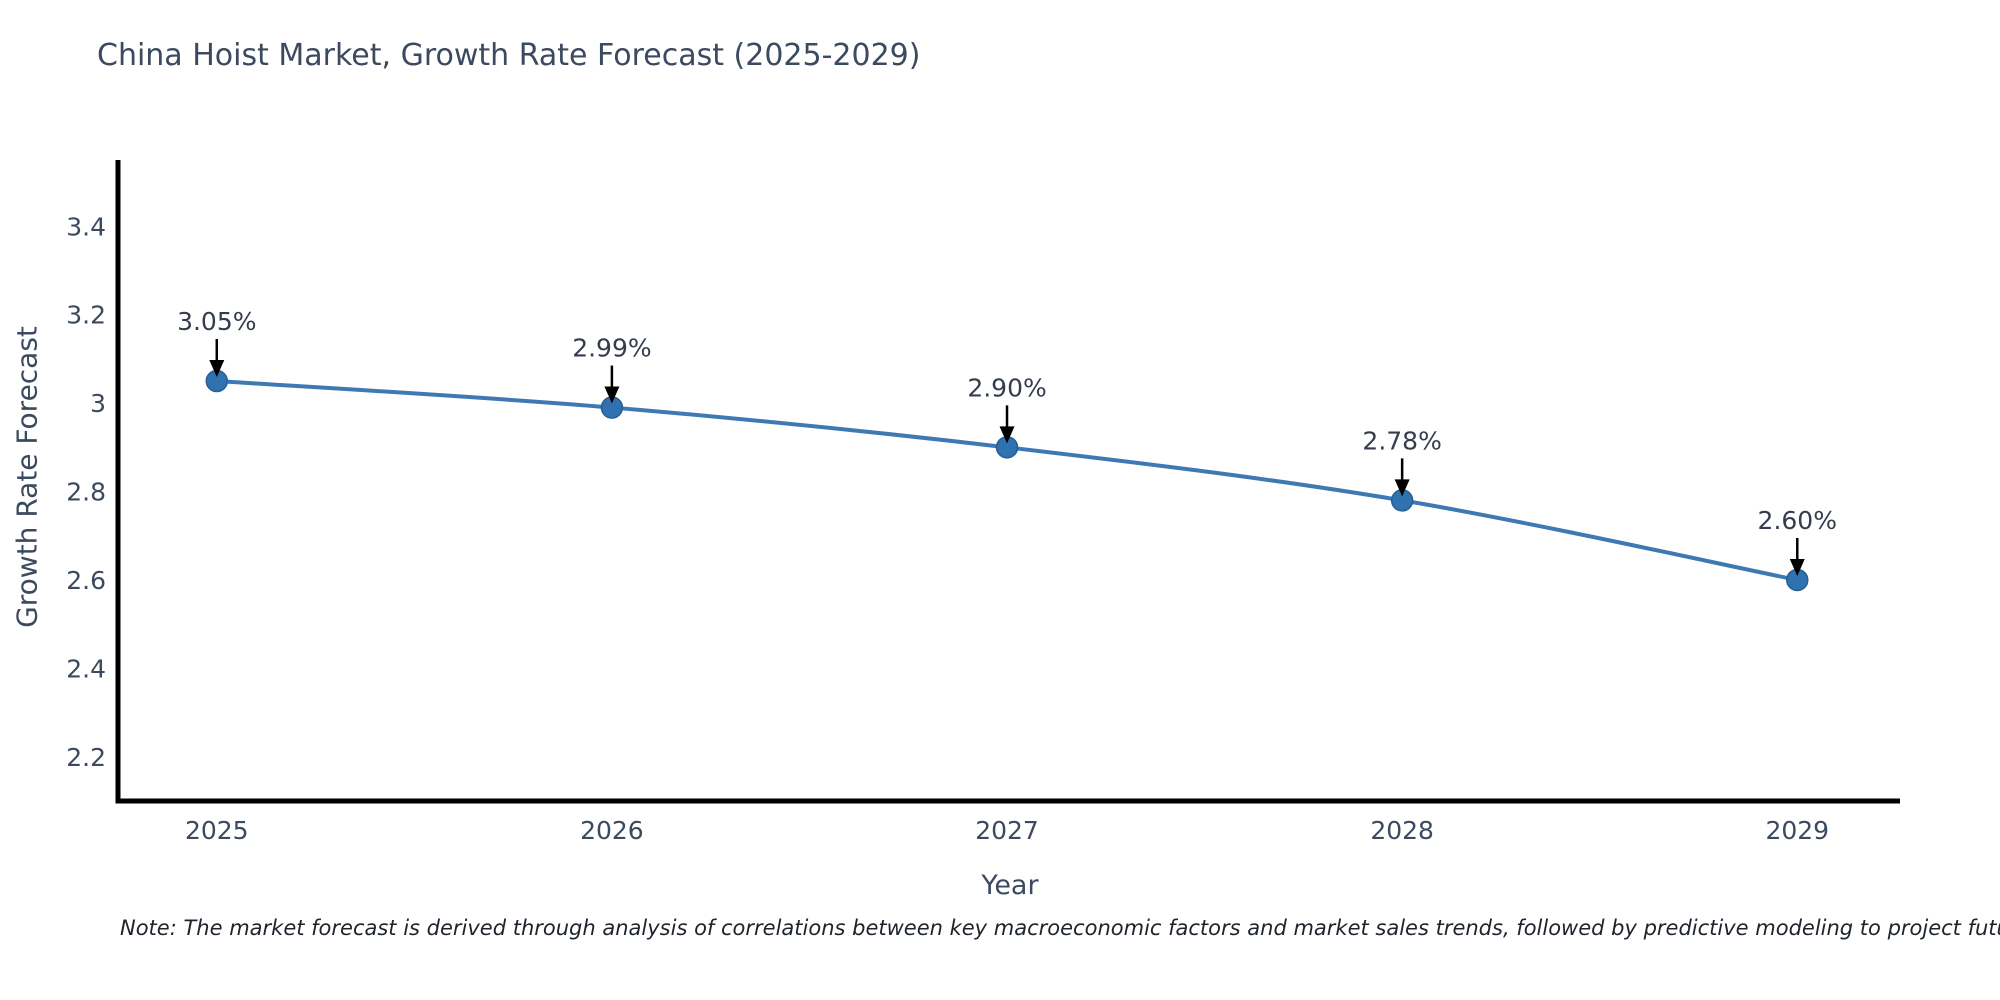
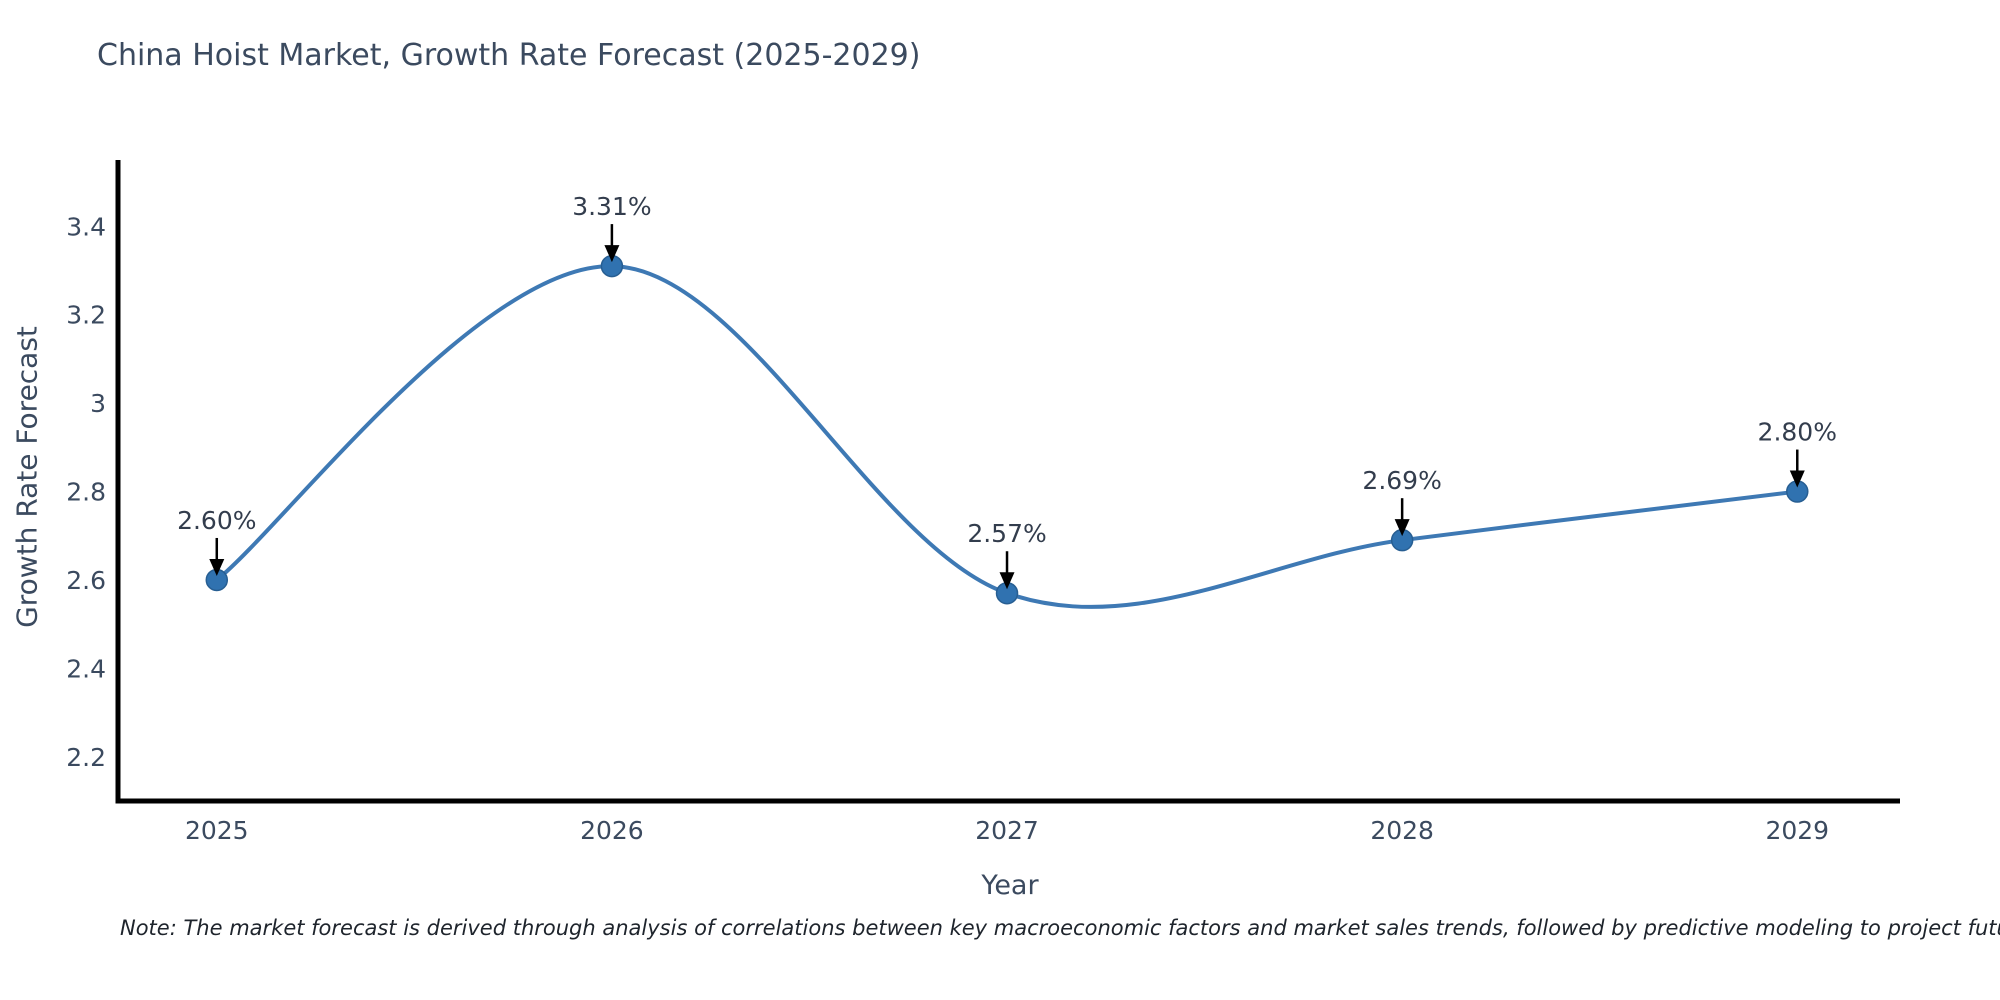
2025: 3.05% -> 2.60%
2026: 2.99% -> 3.31%
2027: 2.90% -> 2.57%
2028: 2.78% -> 2.69%
2029: 2.60% -> 2.80%
